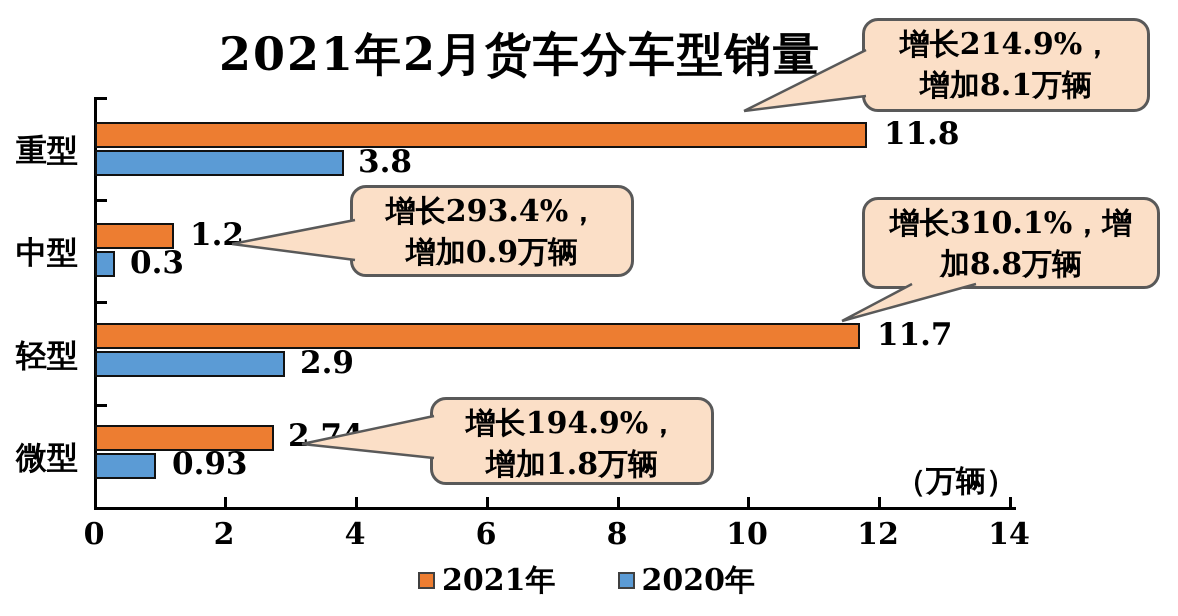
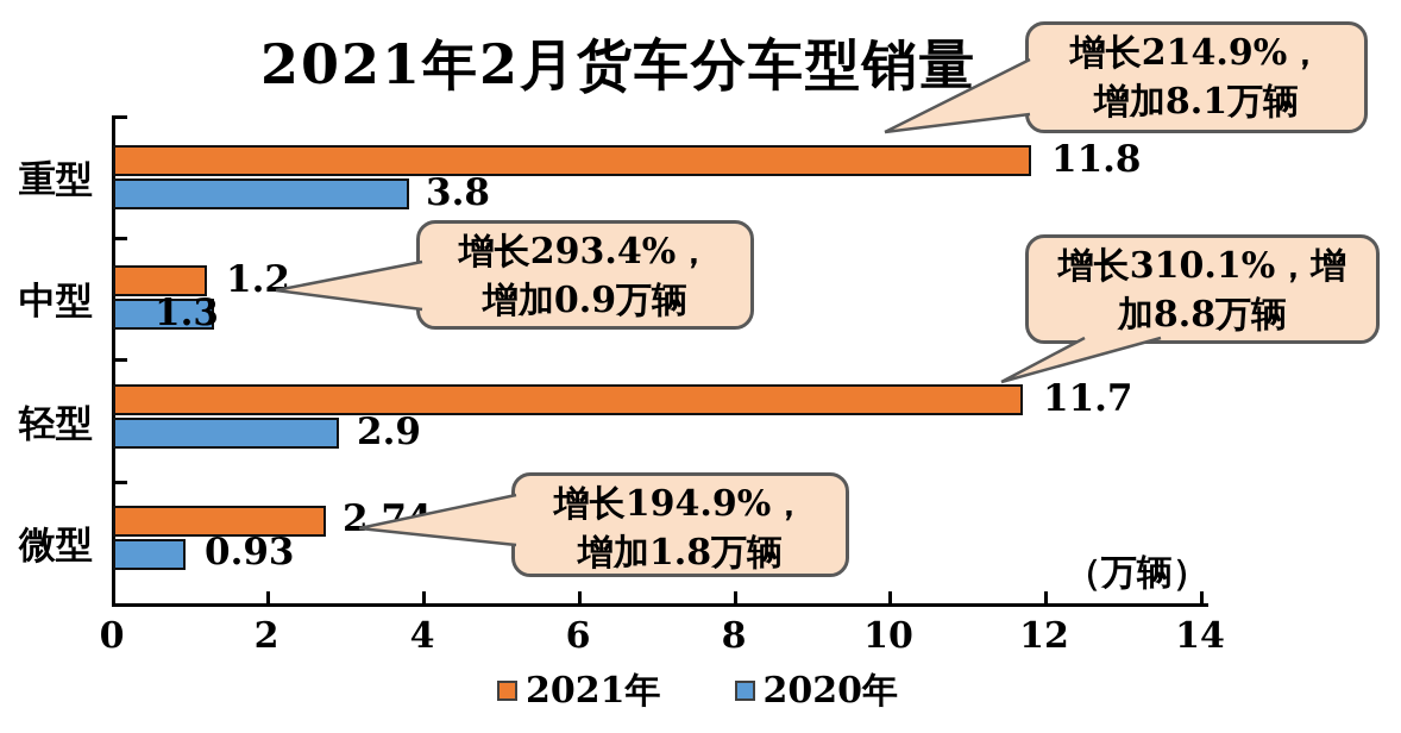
2020年/中型: 0.3 -> 1.3
